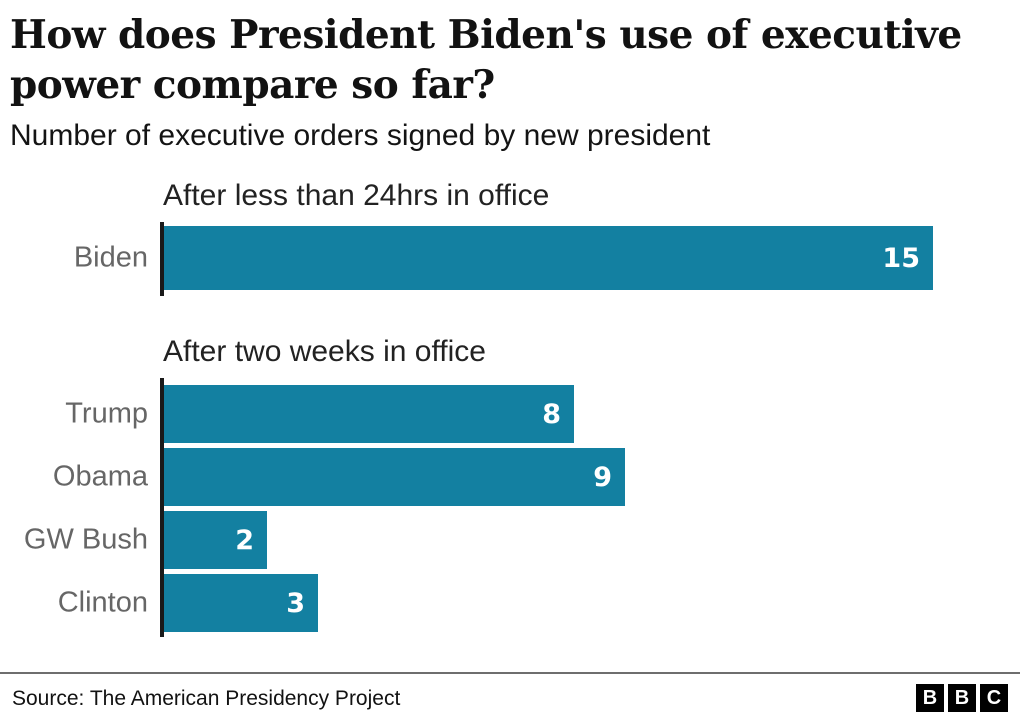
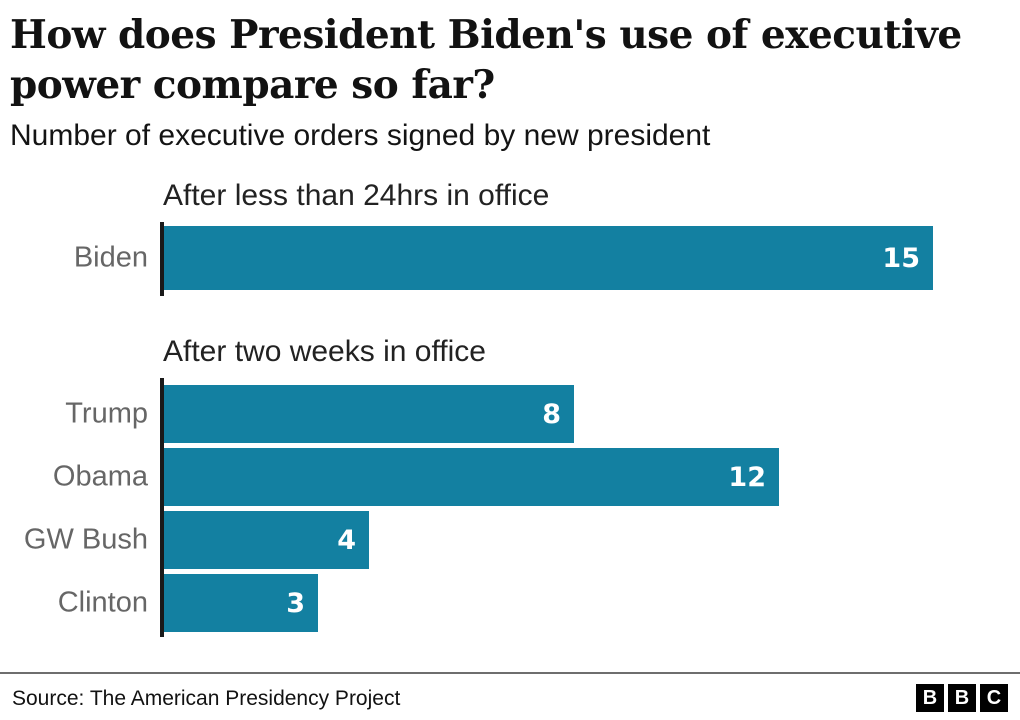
After two weeks in office/Obama: 9 -> 12
After two weeks in office/GW Bush: 2 -> 4
